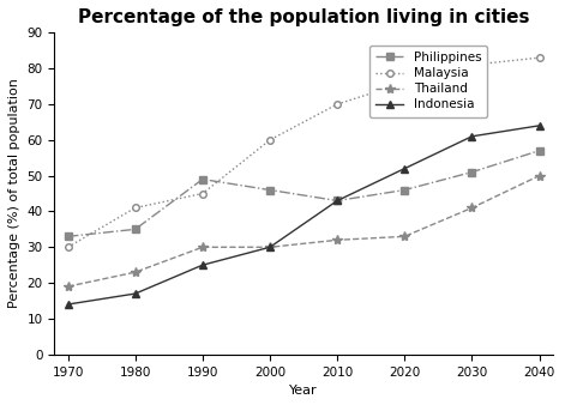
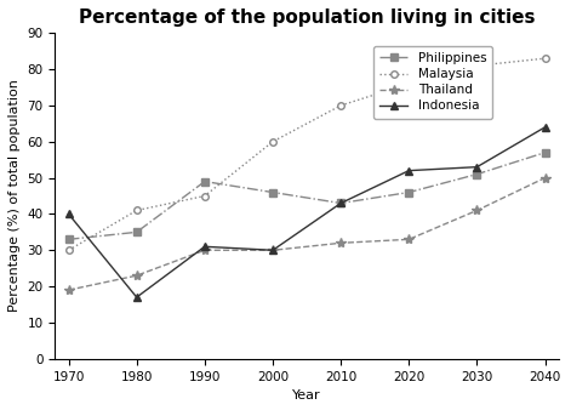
Indonesia/1970: 14 -> 40
Indonesia/1990: 25 -> 31
Indonesia/2030: 61 -> 53
